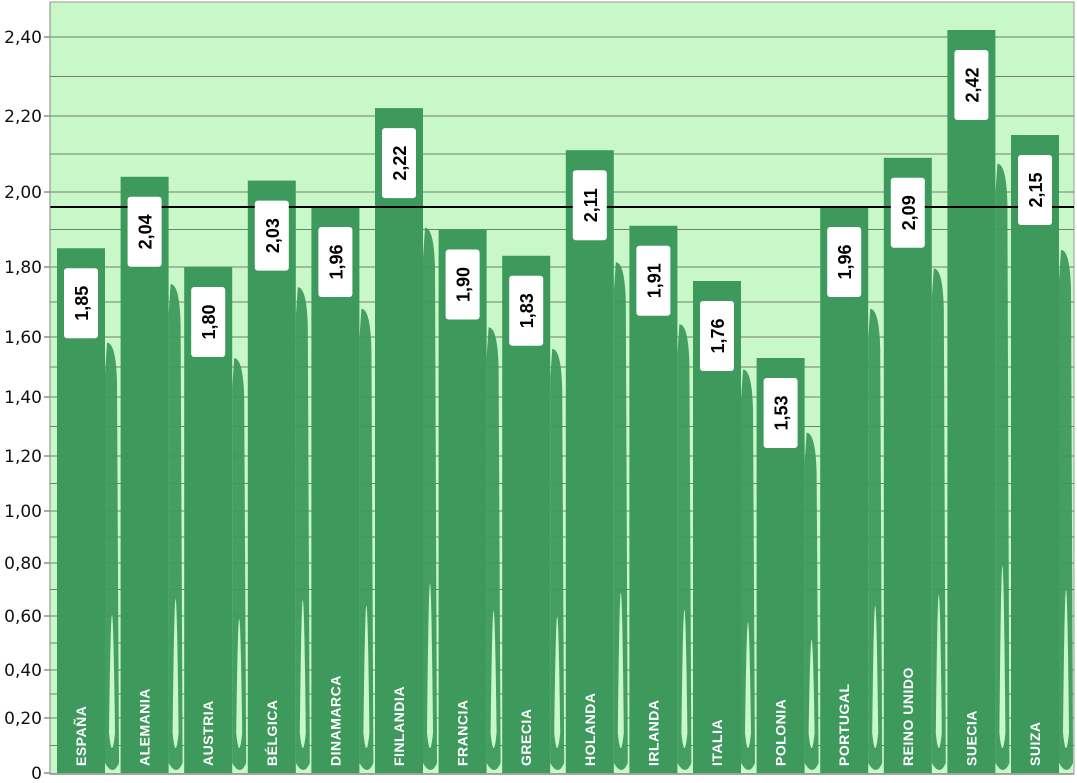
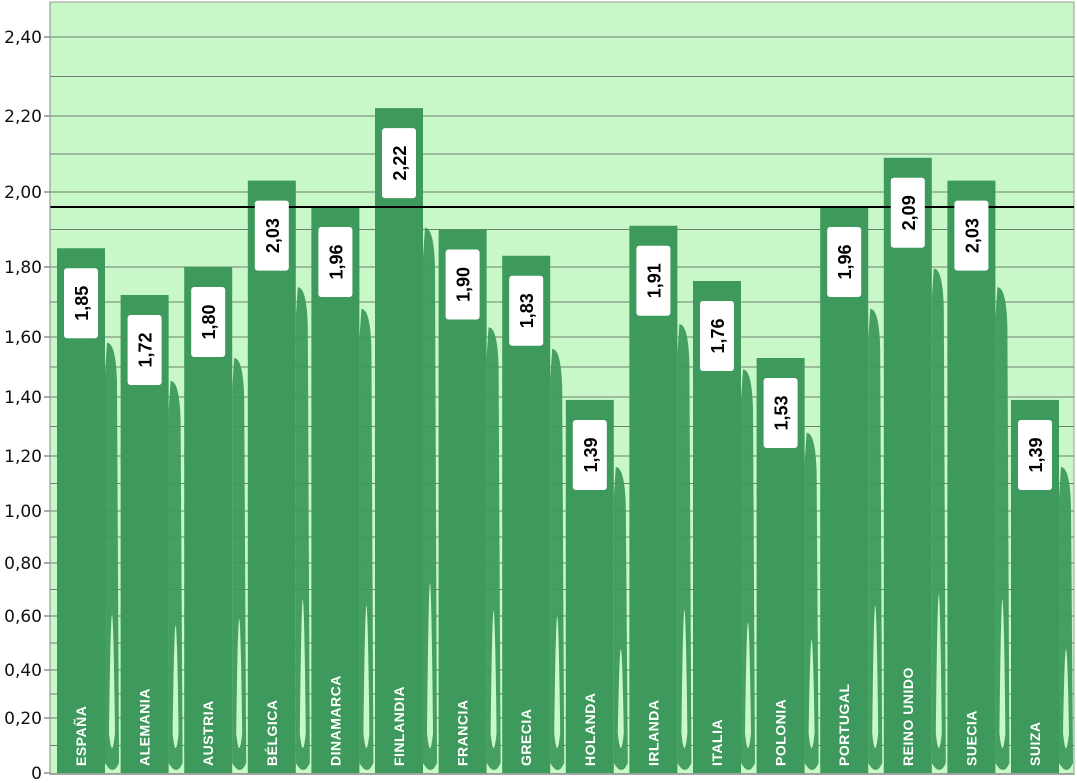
ALEMANIA: 2,04 -> 1,72
HOLANDA: 2,11 -> 1,39
SUECIA: 2,42 -> 2,03
SUIZA: 2,15 -> 1,39
